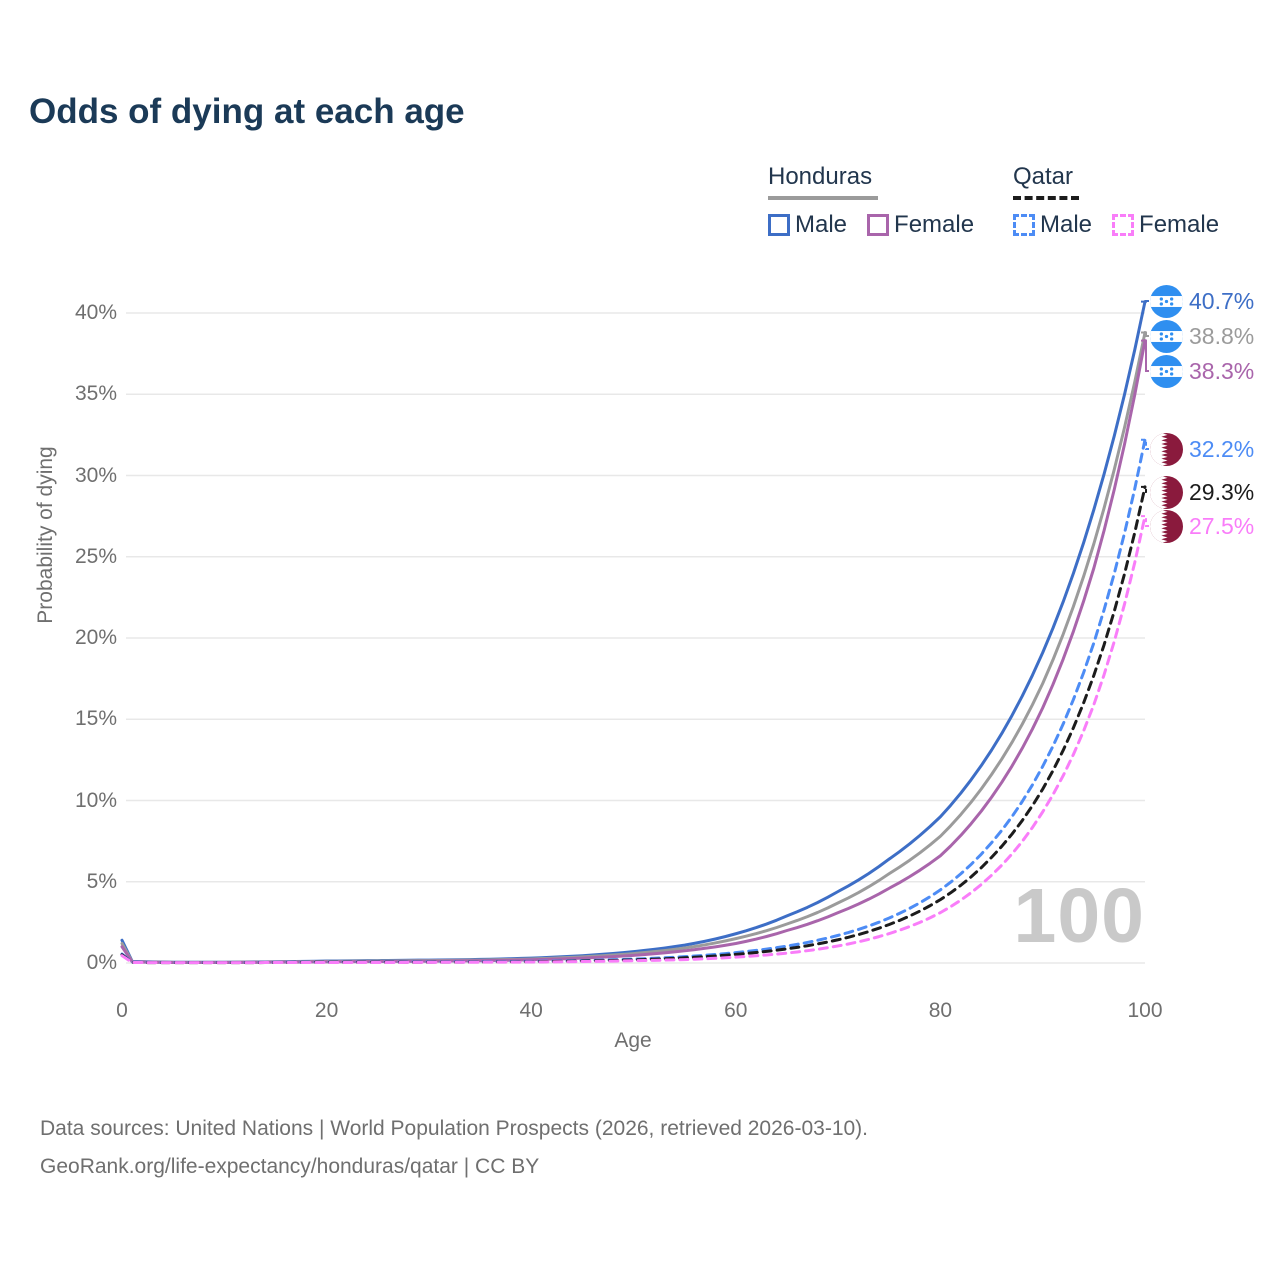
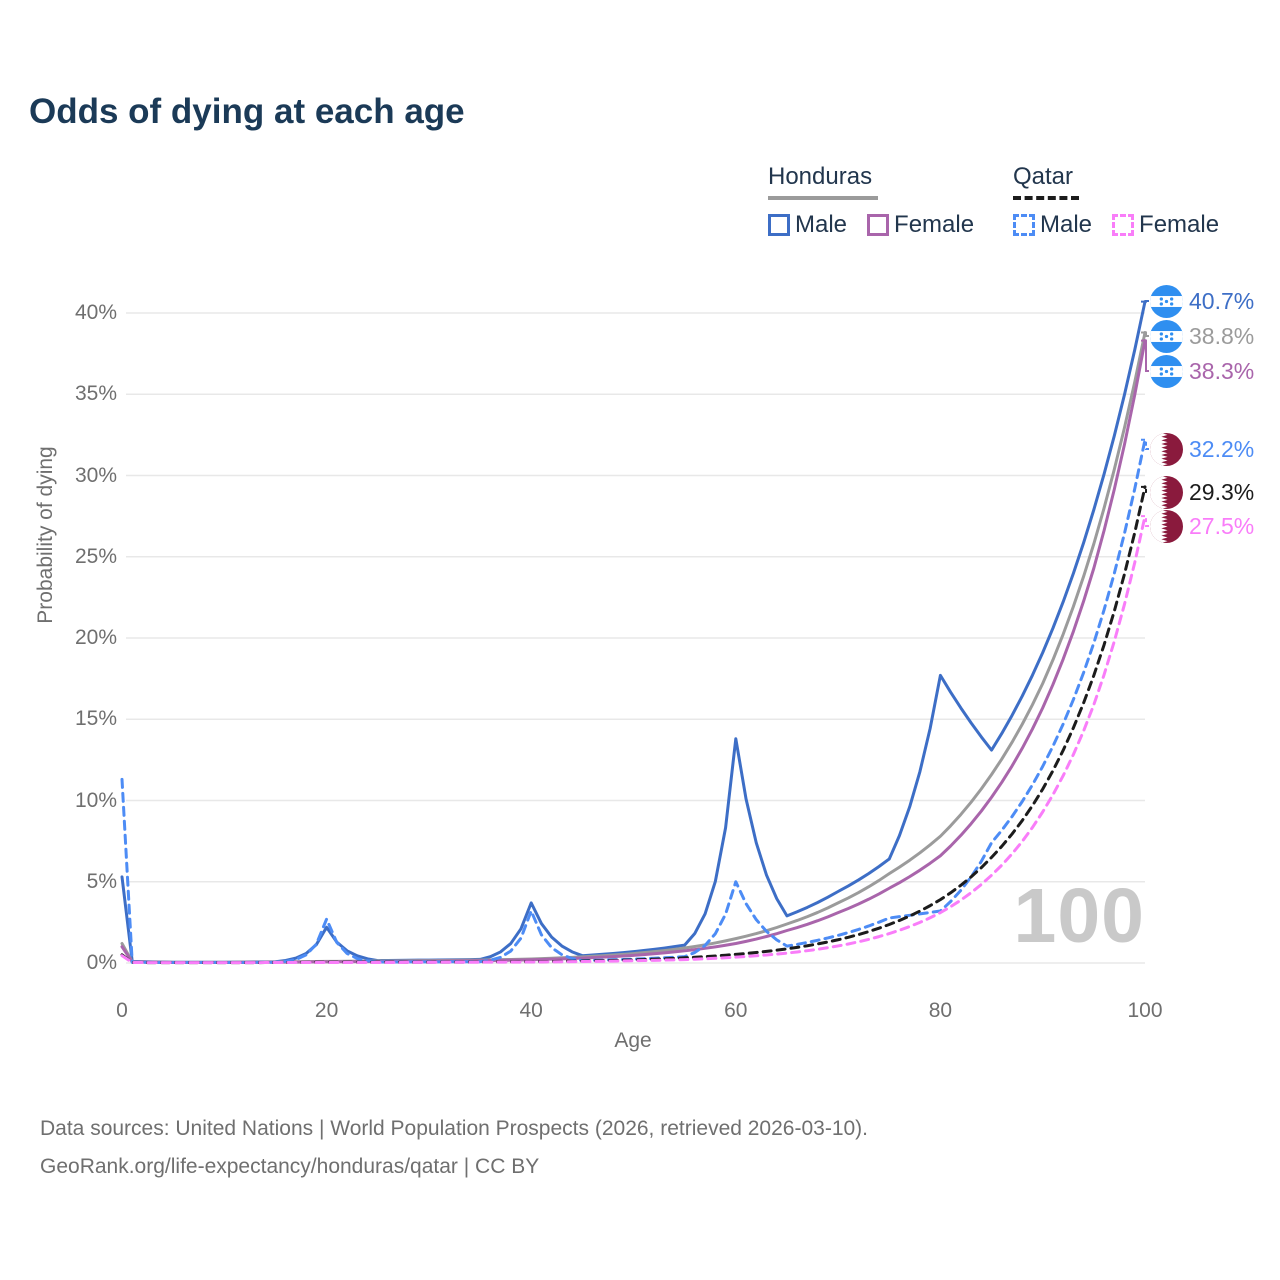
Honduras Male/0: 1.4% -> 5.3%
Qatar Male/0: 0.6% -> 11.3%
Honduras Male/20: 0.1% -> 2.2%
Qatar Male/20: 0.1% -> 2.7%
Honduras Male/40: 0.3% -> 3.7%
Qatar Male/40: 0.1% -> 3.2%
Honduras Male/60: 1.8% -> 13.8%
Qatar Male/60: 0.6% -> 5.0%
Honduras Male/80: 9.0% -> 17.7%
Qatar Male/80: 4.5% -> 3.2%
